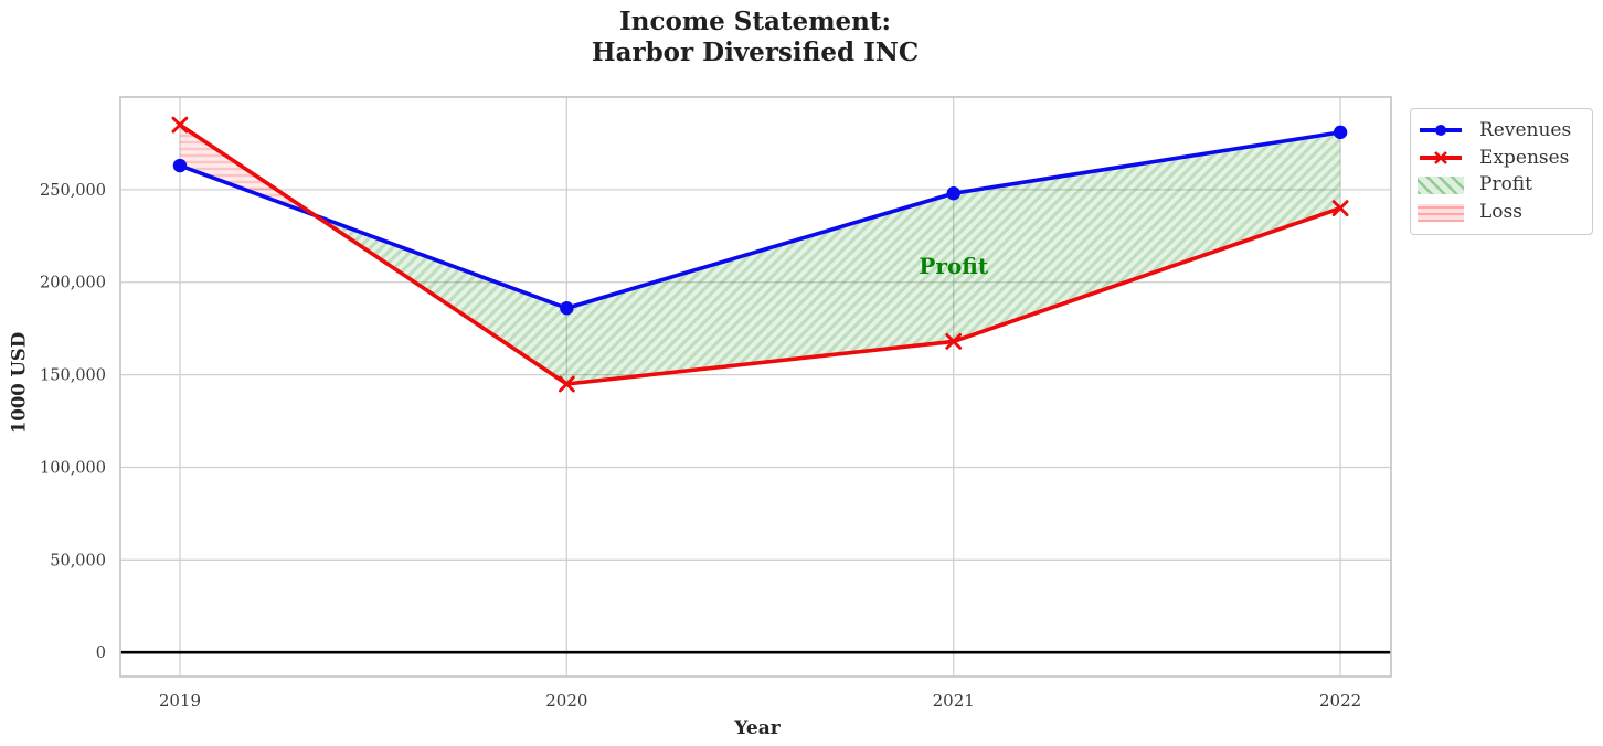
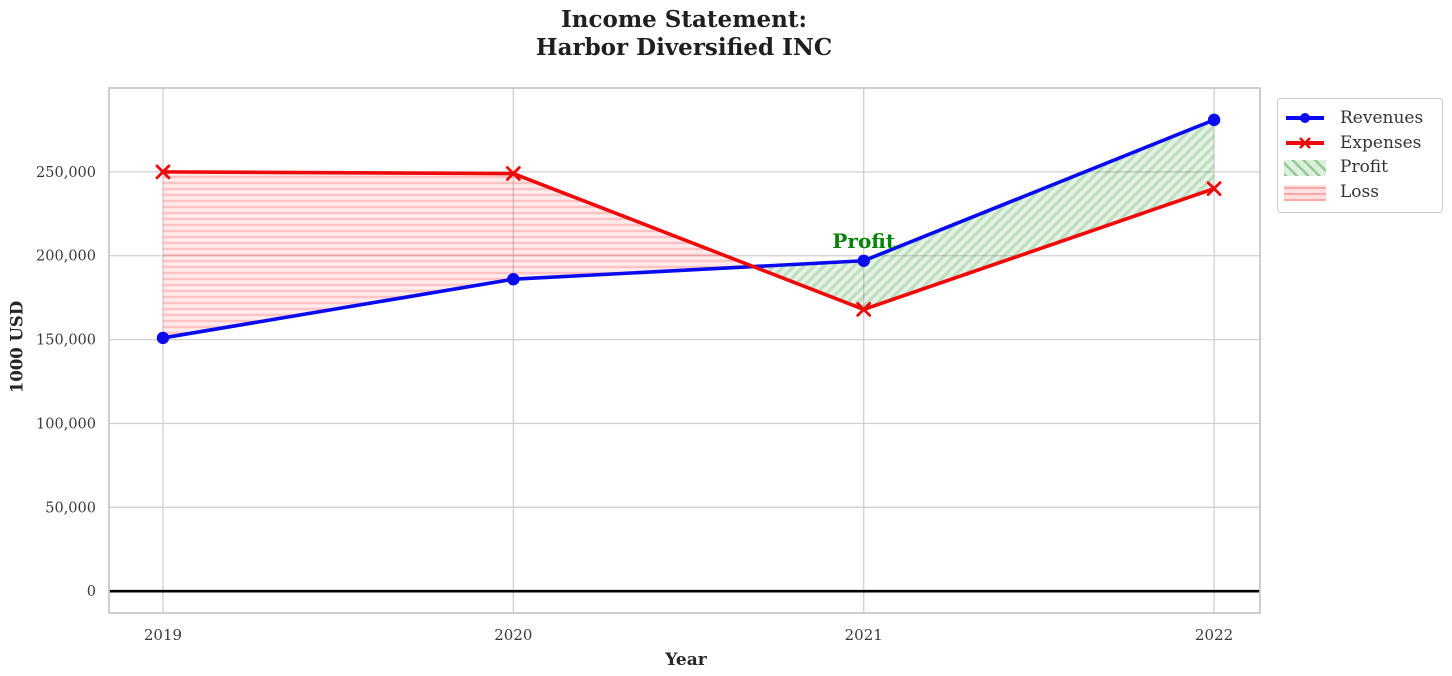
Revenues/2019: 263000 -> 151000
Expenses/2019: 285000 -> 250000
Expenses/2020: 145000 -> 249000
Revenues/2021: 248000 -> 197000
